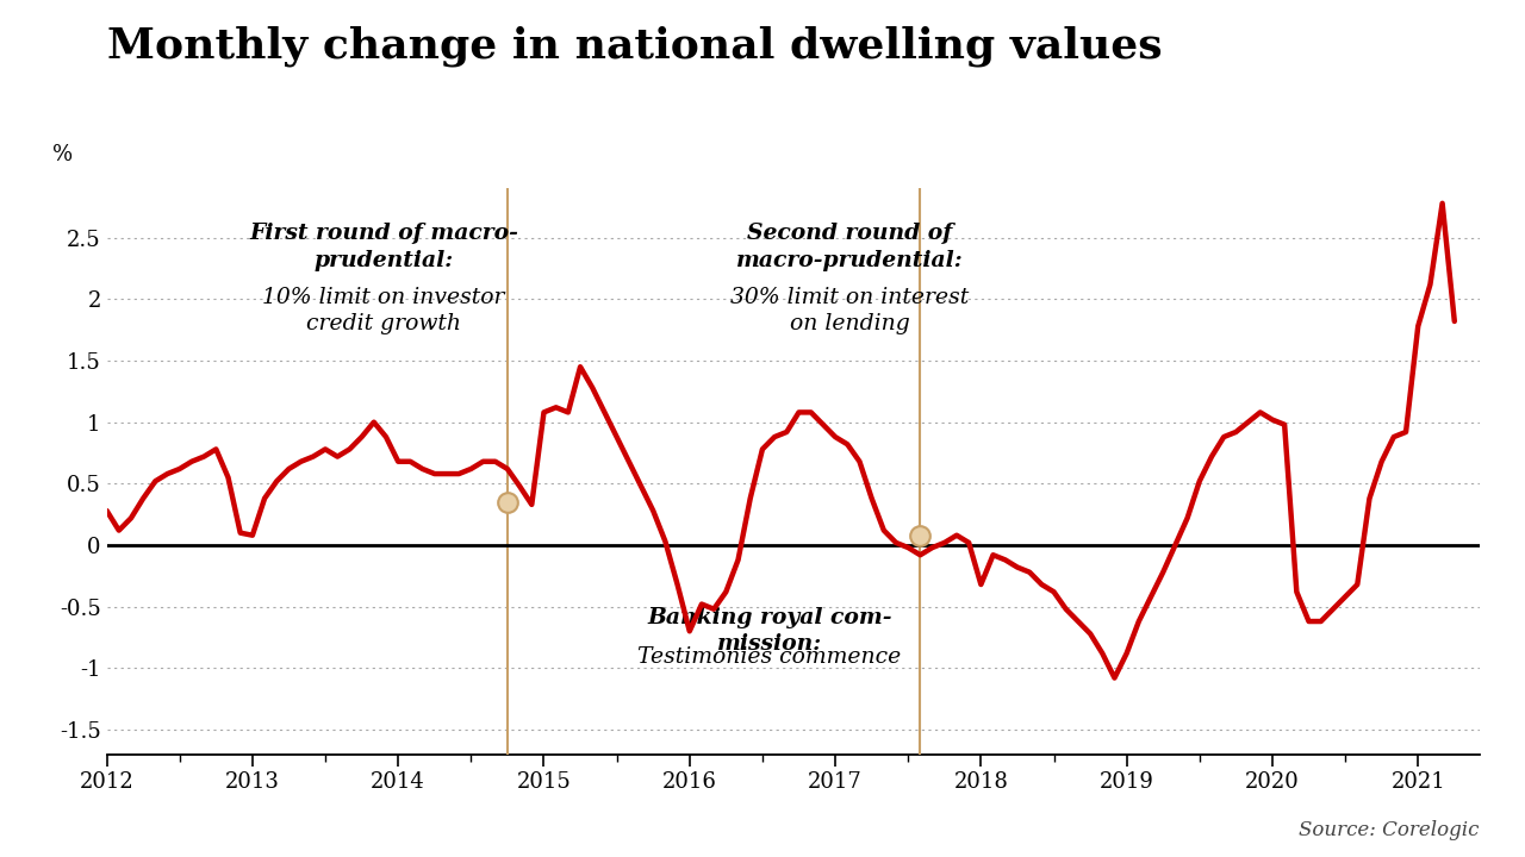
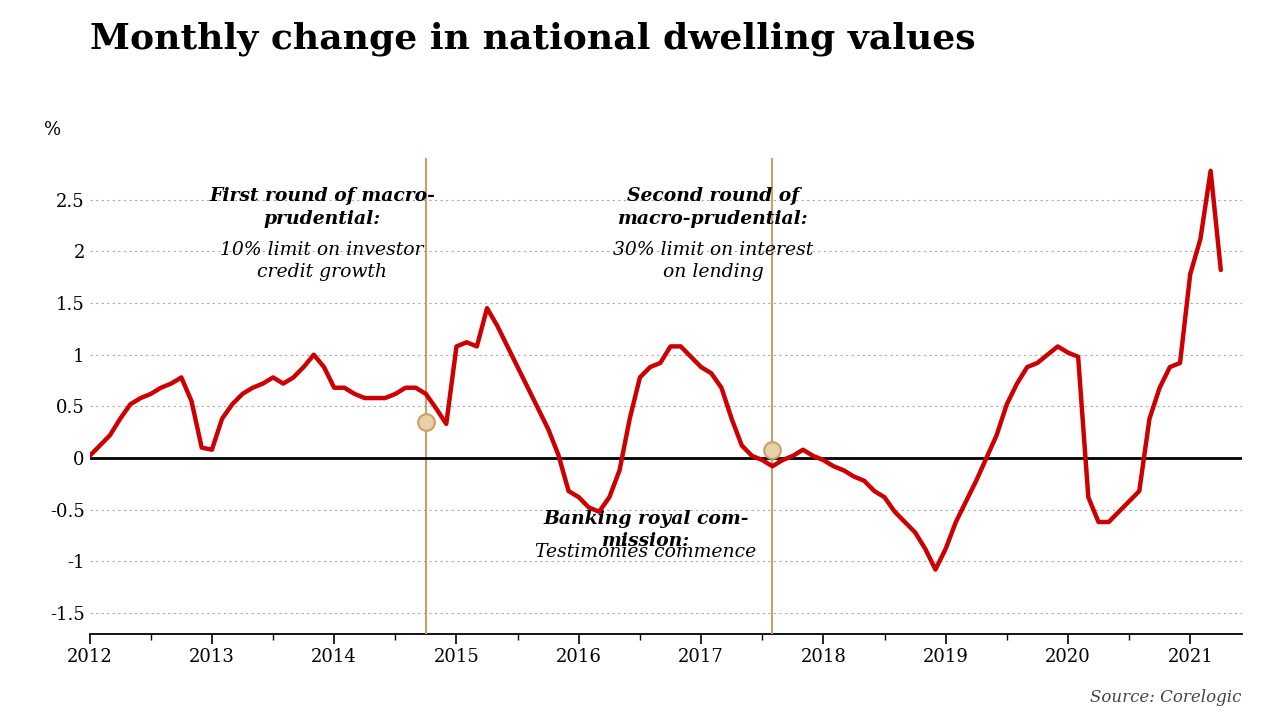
2012: 0.28 -> 0.02
2016: -0.70 -> -0.38
2018: -0.32 -> -0.02
